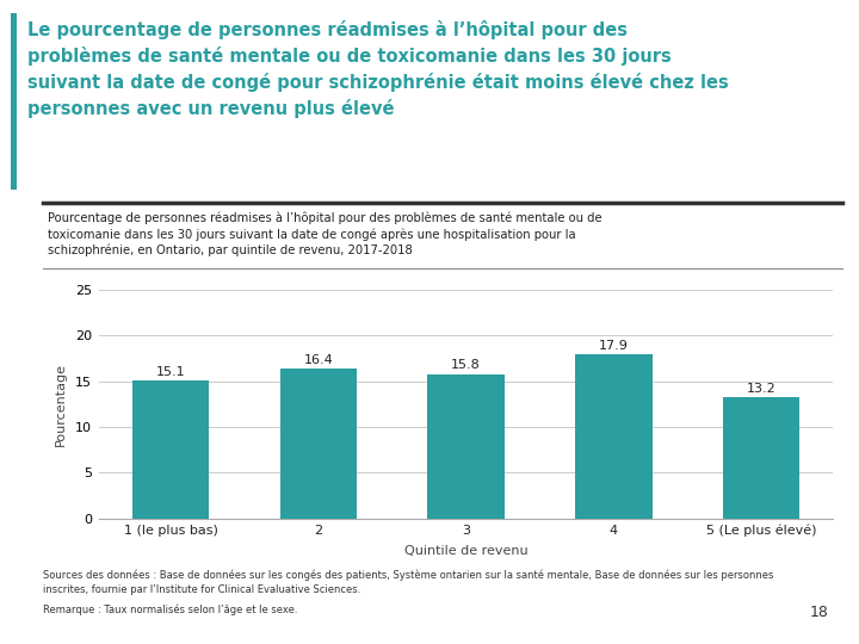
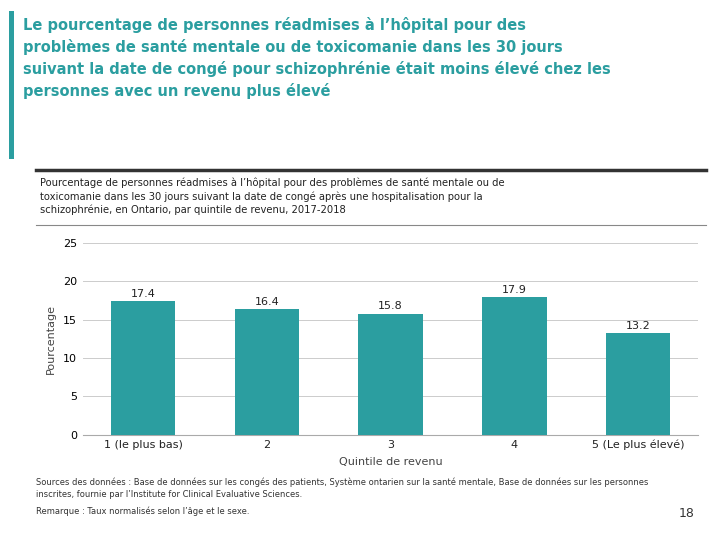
1 (le plus bas): 15.1 -> 17.4
